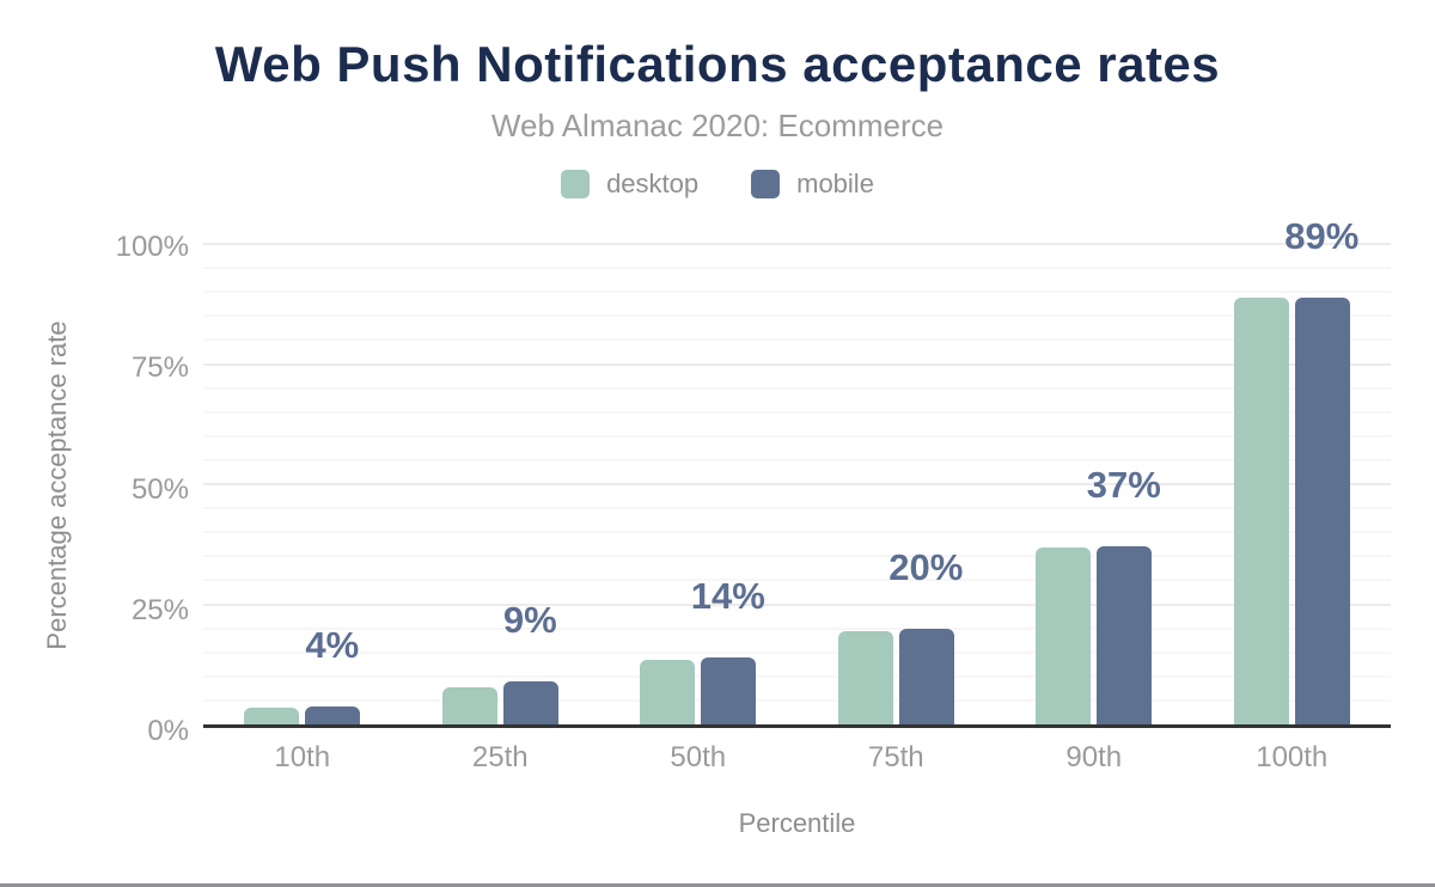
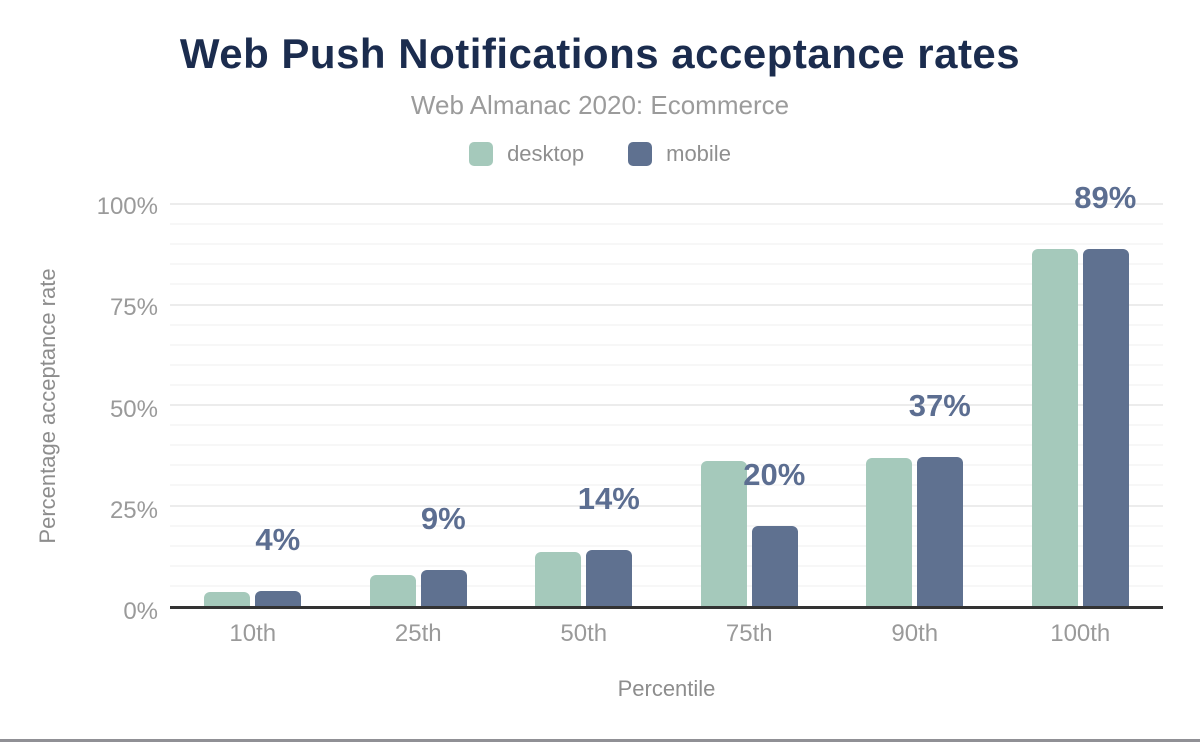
desktop/75th: 19% -> 36%
